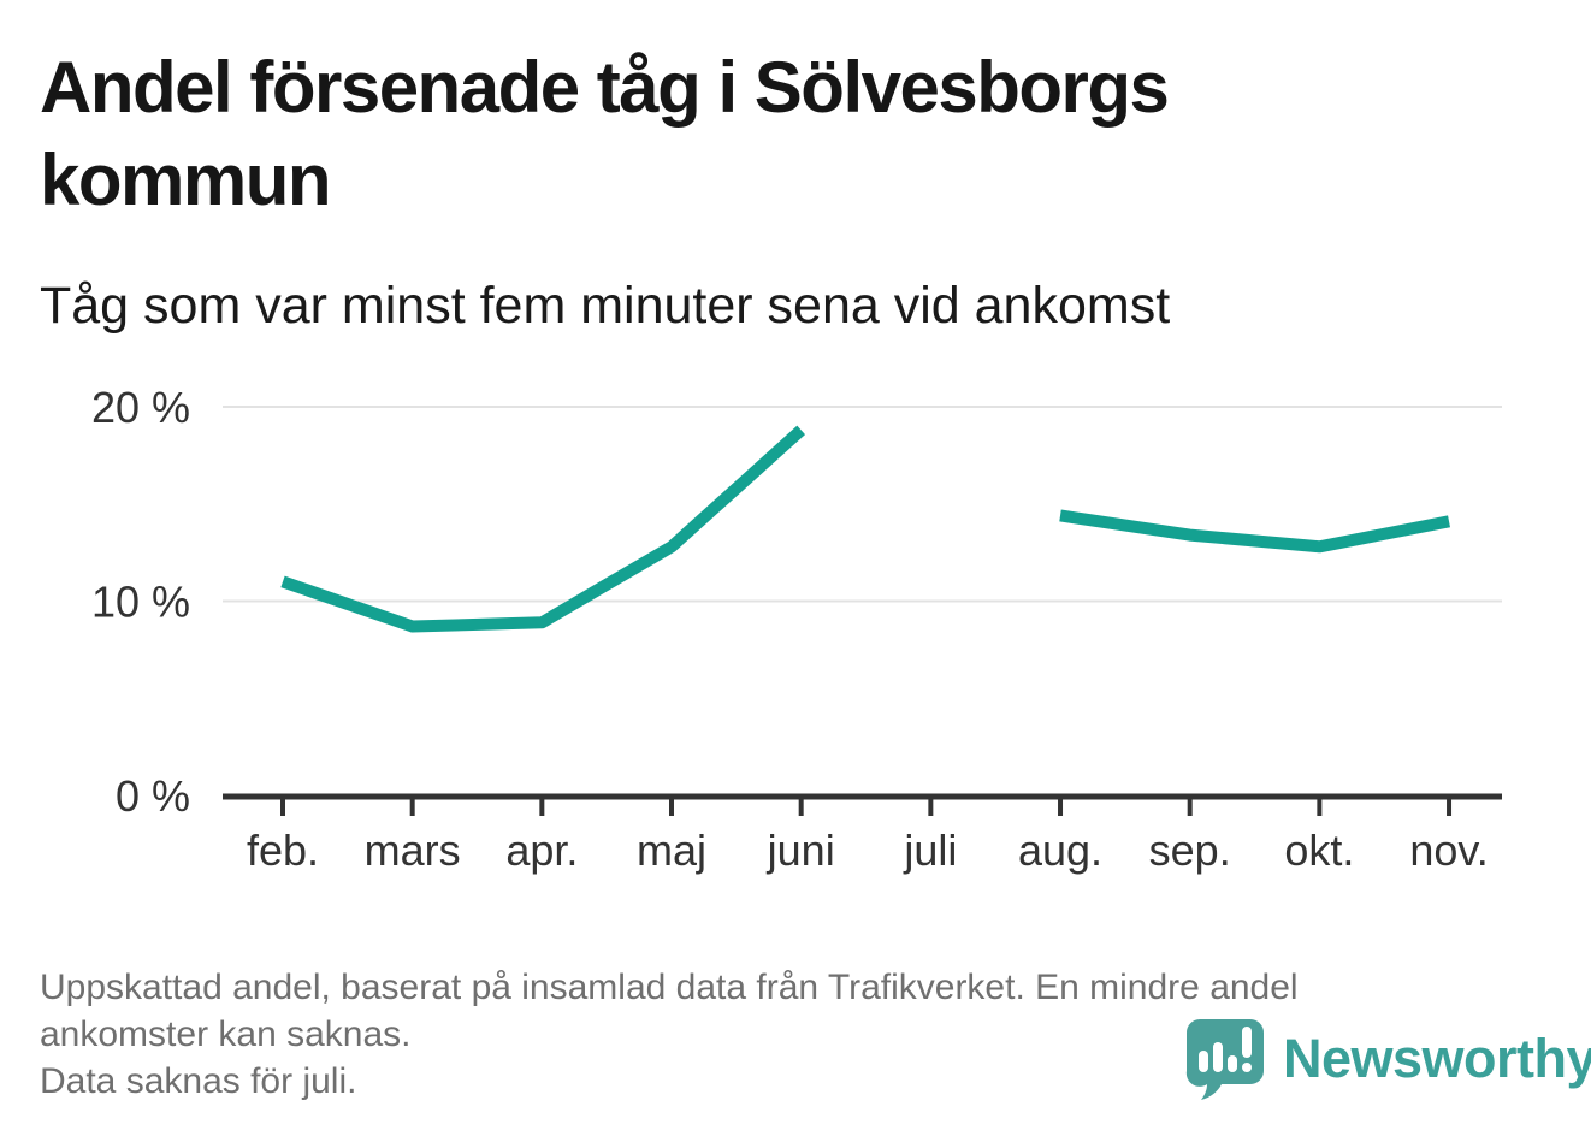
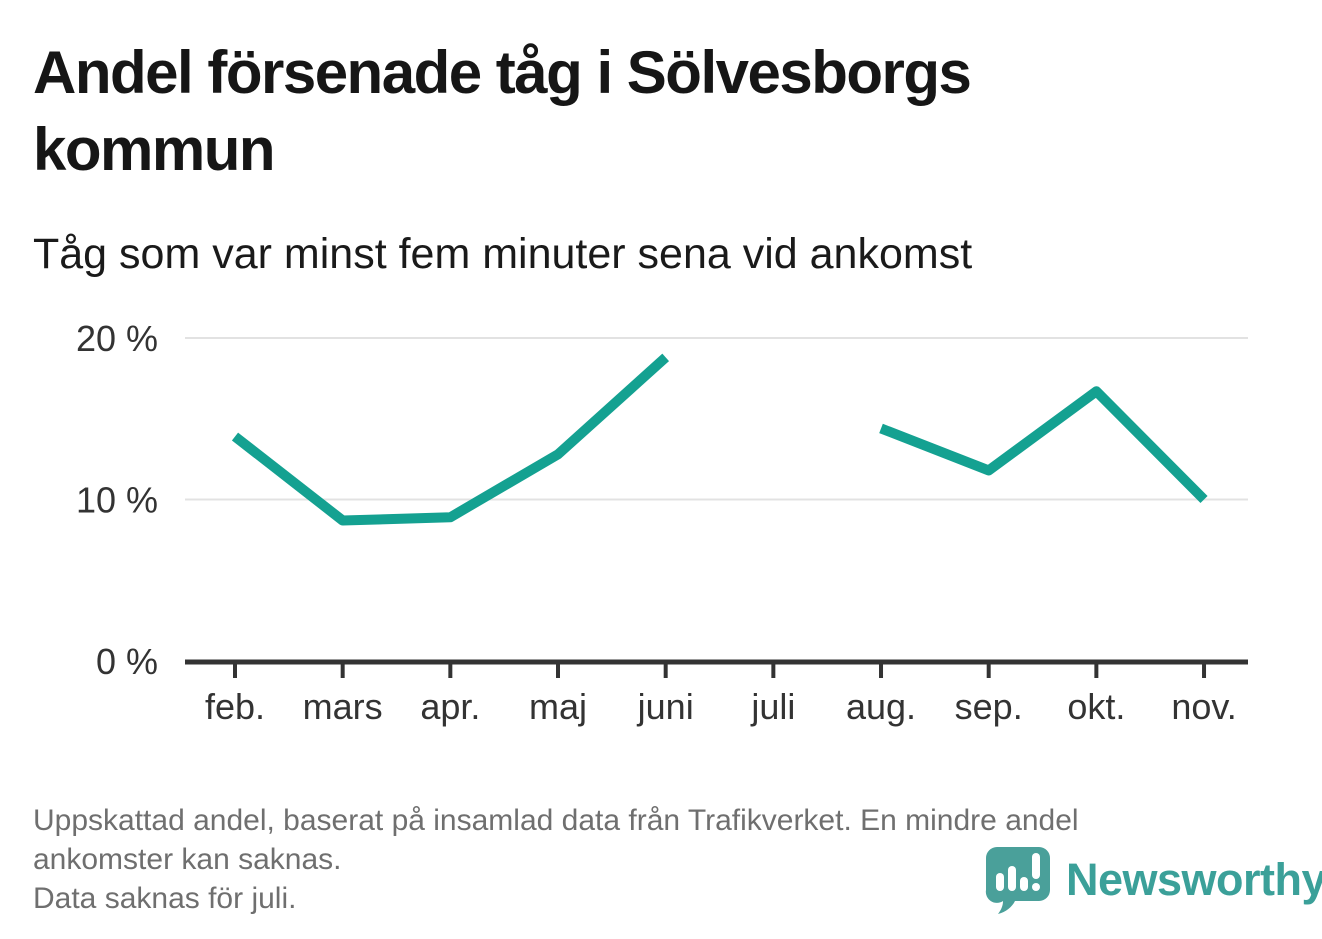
feb.: 11.0% -> 13.9%
sep.: 13.4% -> 11.8%
okt.: 12.8% -> 16.7%
nov.: 14.1% -> 10.0%
